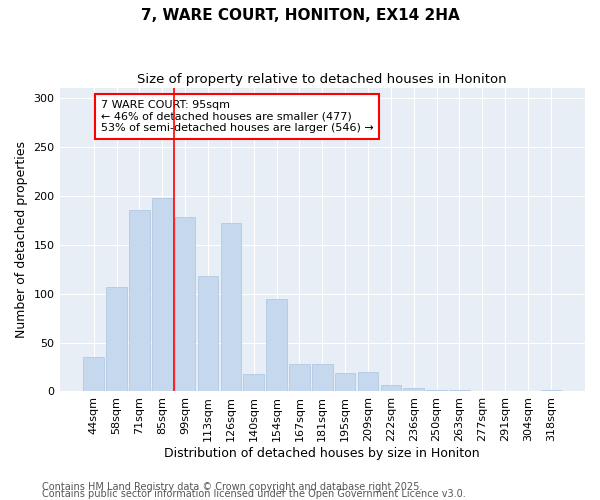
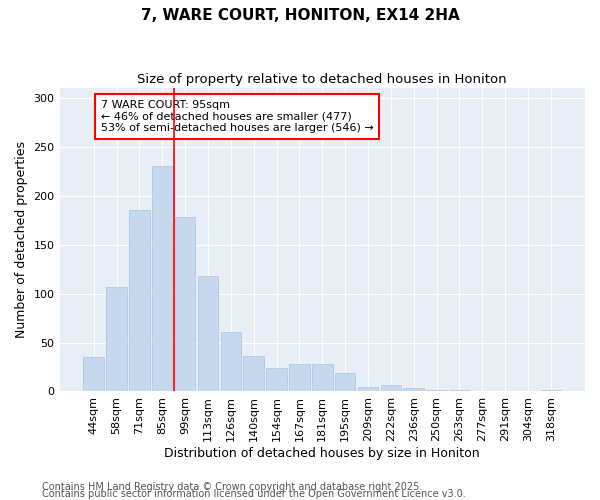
85sqm: 198 -> 230
126sqm: 172 -> 61
140sqm: 18 -> 36
154sqm: 94 -> 24
209sqm: 20 -> 5
